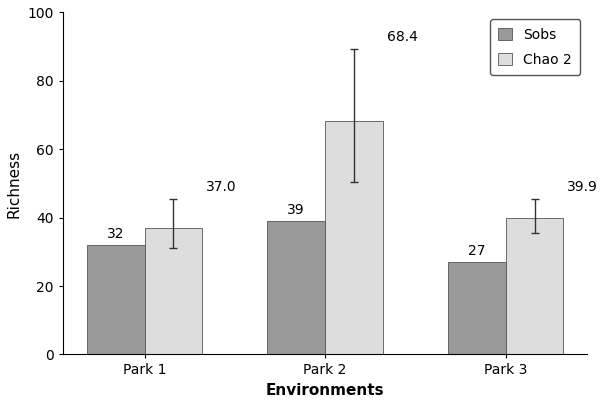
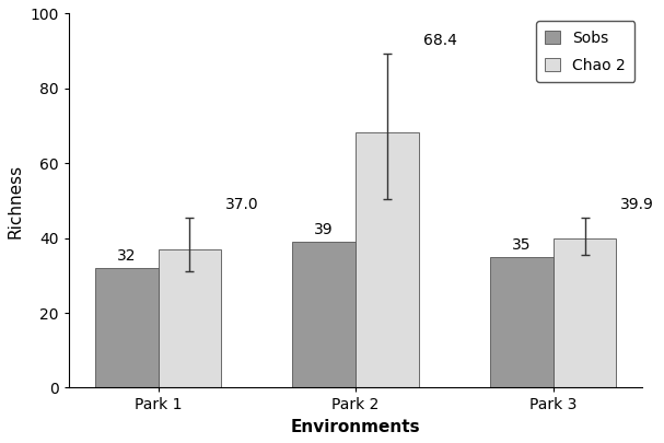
Sobs/Park 3: 27 -> 35
